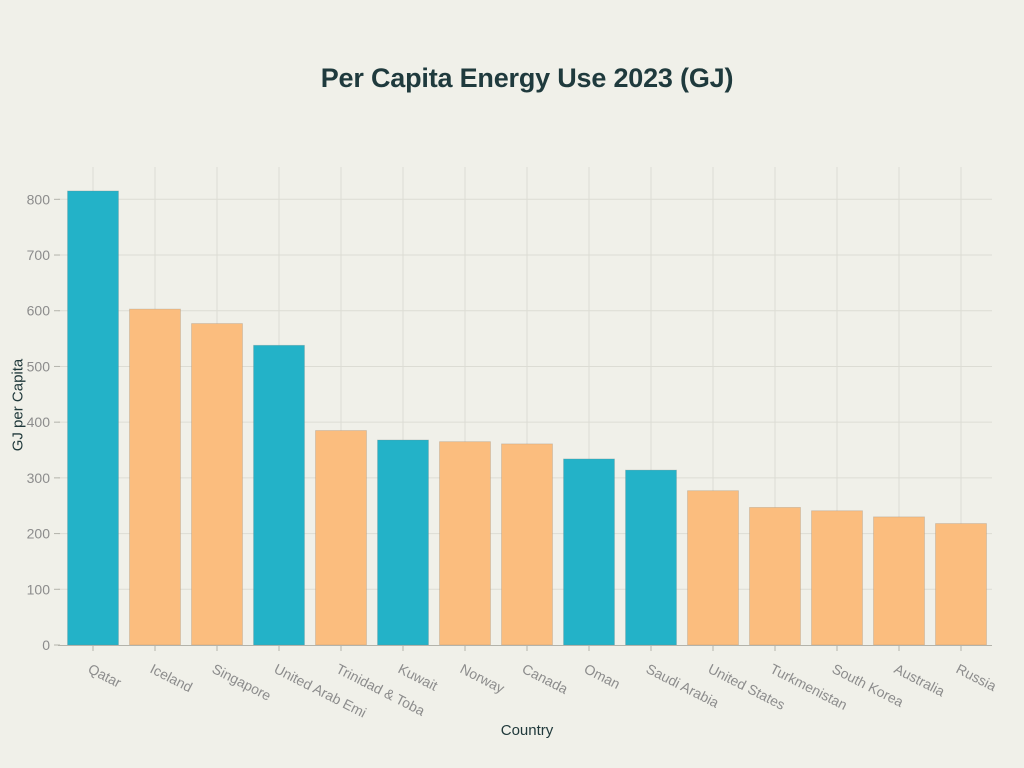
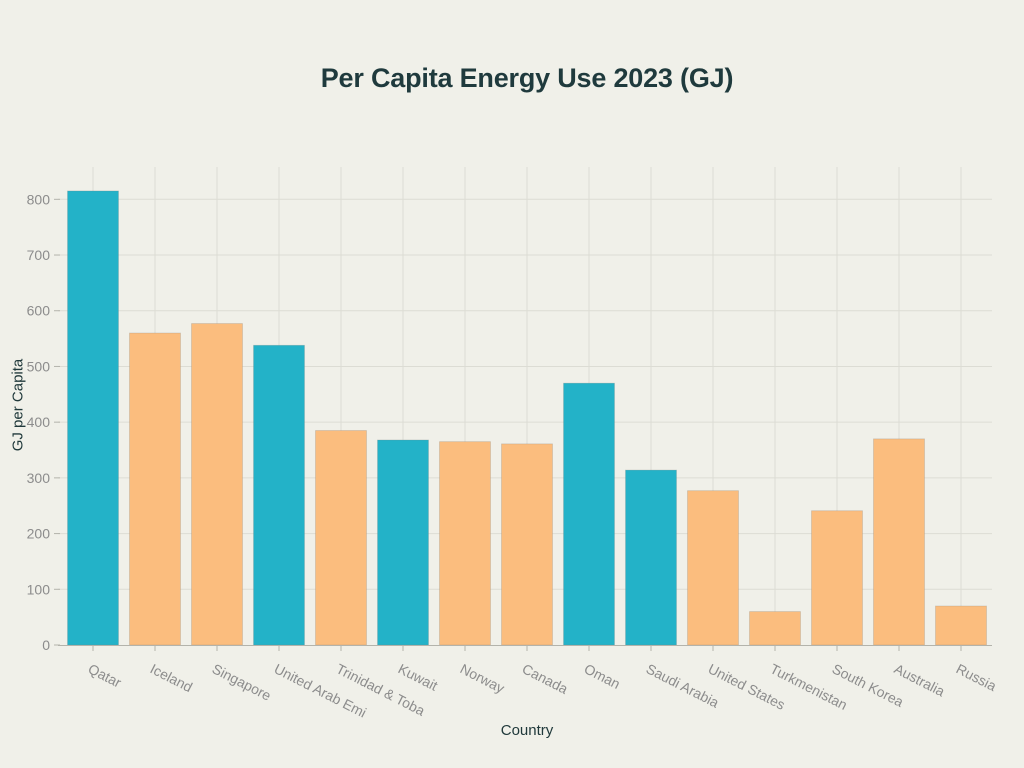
Iceland: 600 -> 560
Oman: 330 -> 470
Turkmenistan: 250 -> 60
Australia: 230 -> 370
Russia: 220 -> 70
